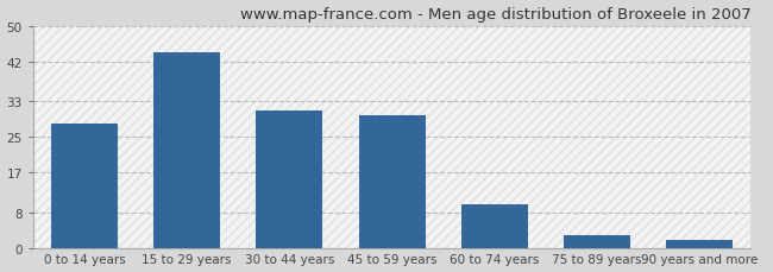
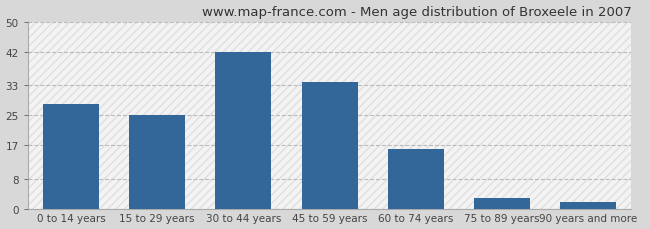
15 to 29 years: 44 -> 25
30 to 44 years: 31 -> 42
45 to 59 years: 30 -> 34
60 to 74 years: 10 -> 16
